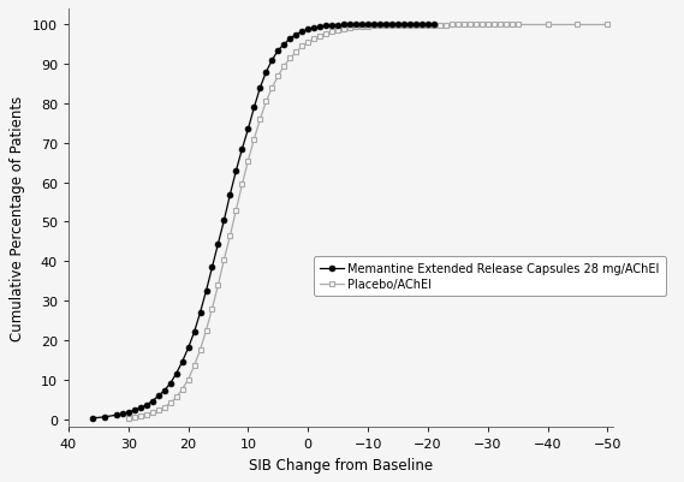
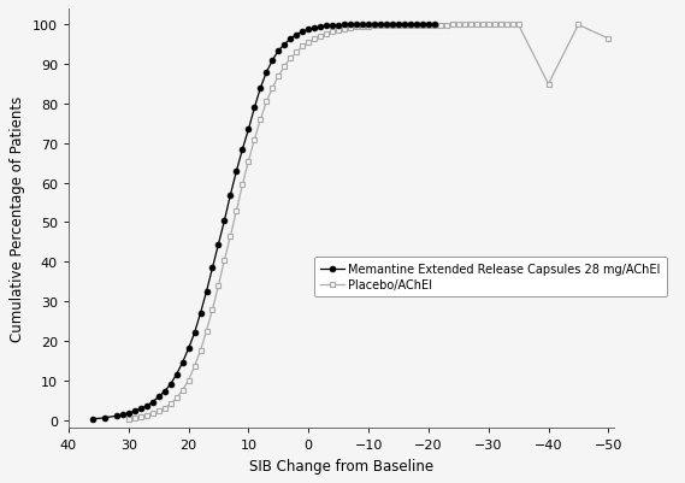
Placebo/AChEI/−40: 100.0 -> 85.0
Placebo/AChEI/−50: 100.0 -> 96.5
